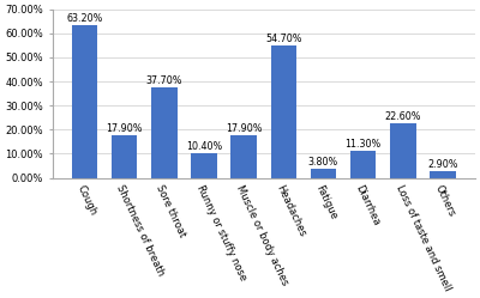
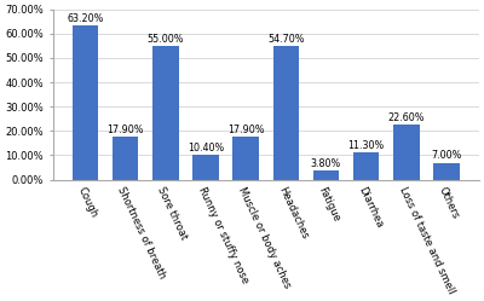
Sore throat: 37.70% -> 55.00%
Others: 2.90% -> 7.00%
